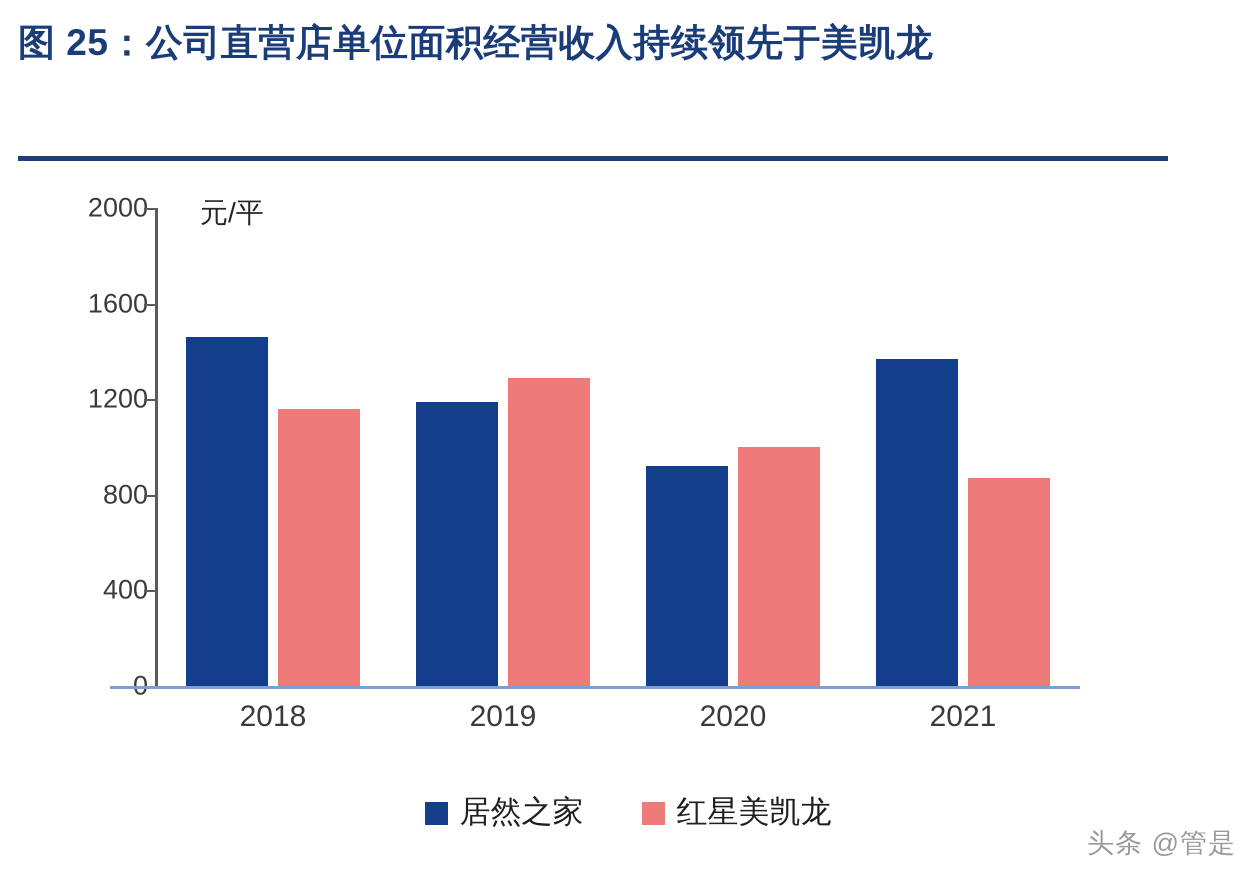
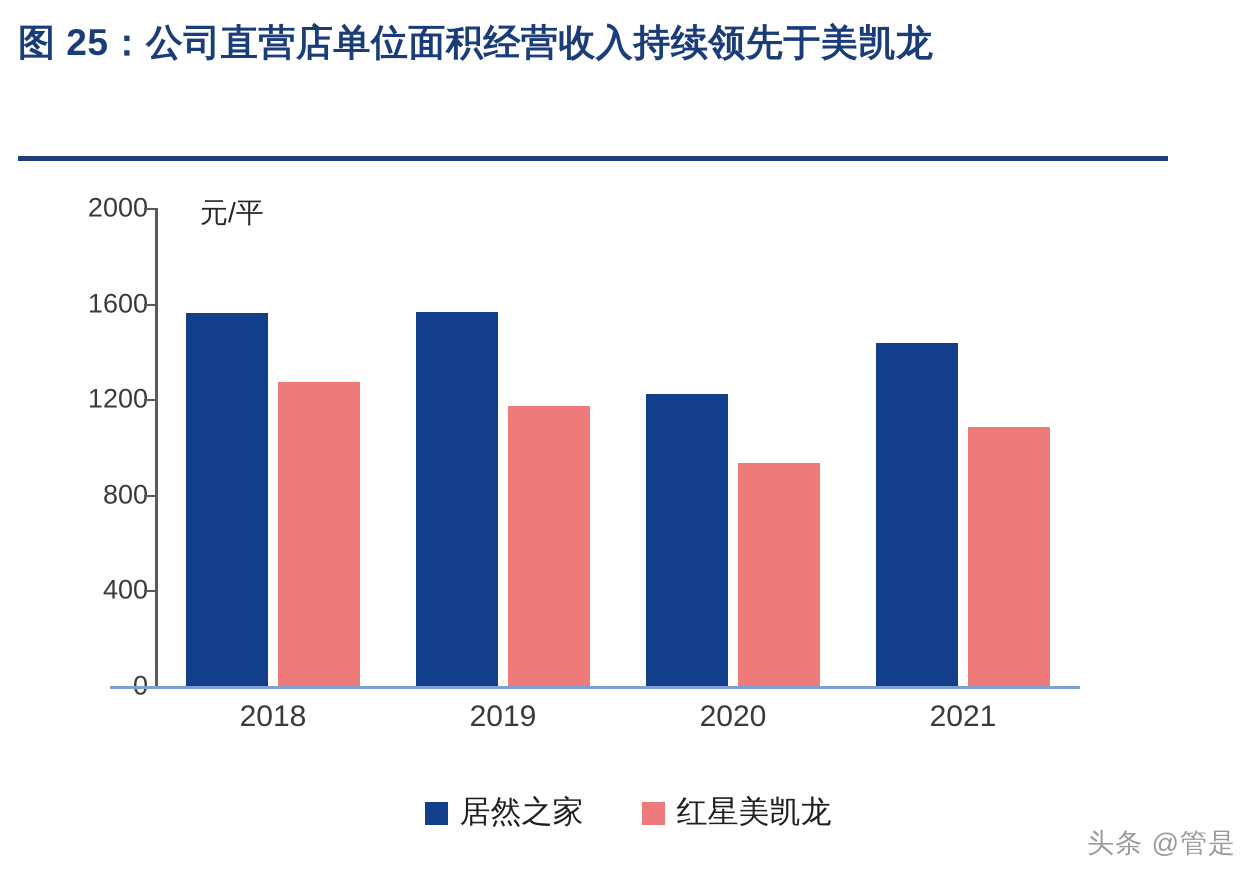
居然之家/2018: 1460 -> 1560
红星美凯龙/2018: 1160 -> 1270
居然之家/2019: 1190 -> 1560
红星美凯龙/2019: 1290 -> 1170
居然之家/2020: 920 -> 1220
红星美凯龙/2020: 1000 -> 940
居然之家/2021: 1370 -> 1440
红星美凯龙/2021: 870 -> 1080
